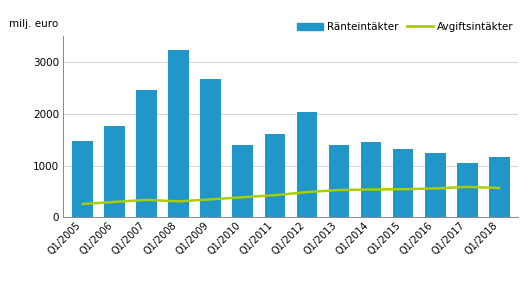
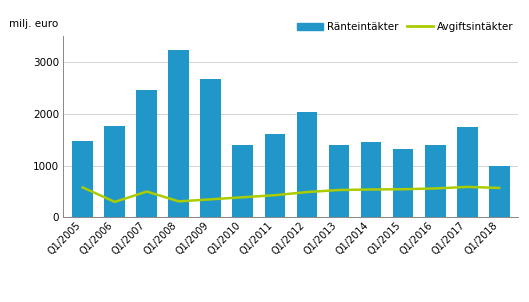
Avgiftsintäkter/Q1/2005: 260 -> 580
Avgiftsintäkter/Q1/2007: 340 -> 500
Ränteintäkter/Q1/2016: 1250 -> 1400
Ränteintäkter/Q1/2017: 1060 -> 1740
Ränteintäkter/Q1/2018: 1170 -> 1000
